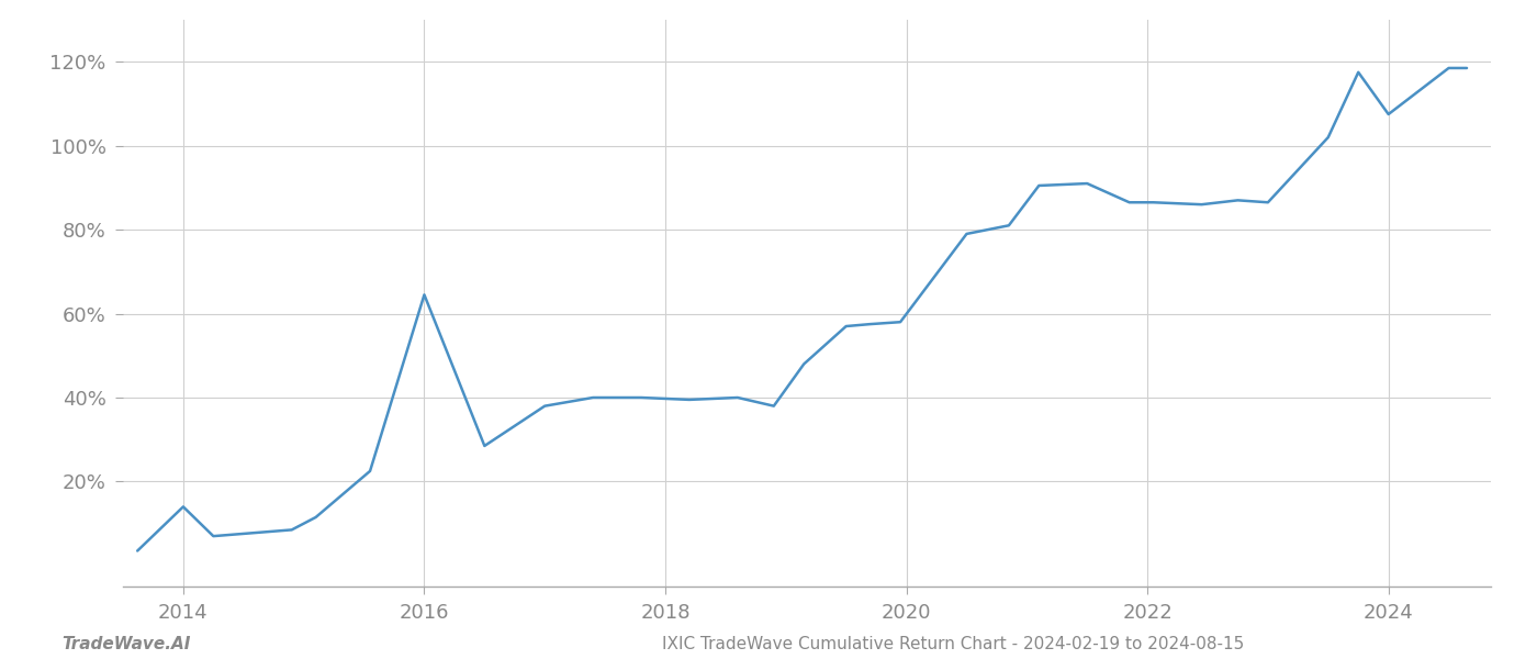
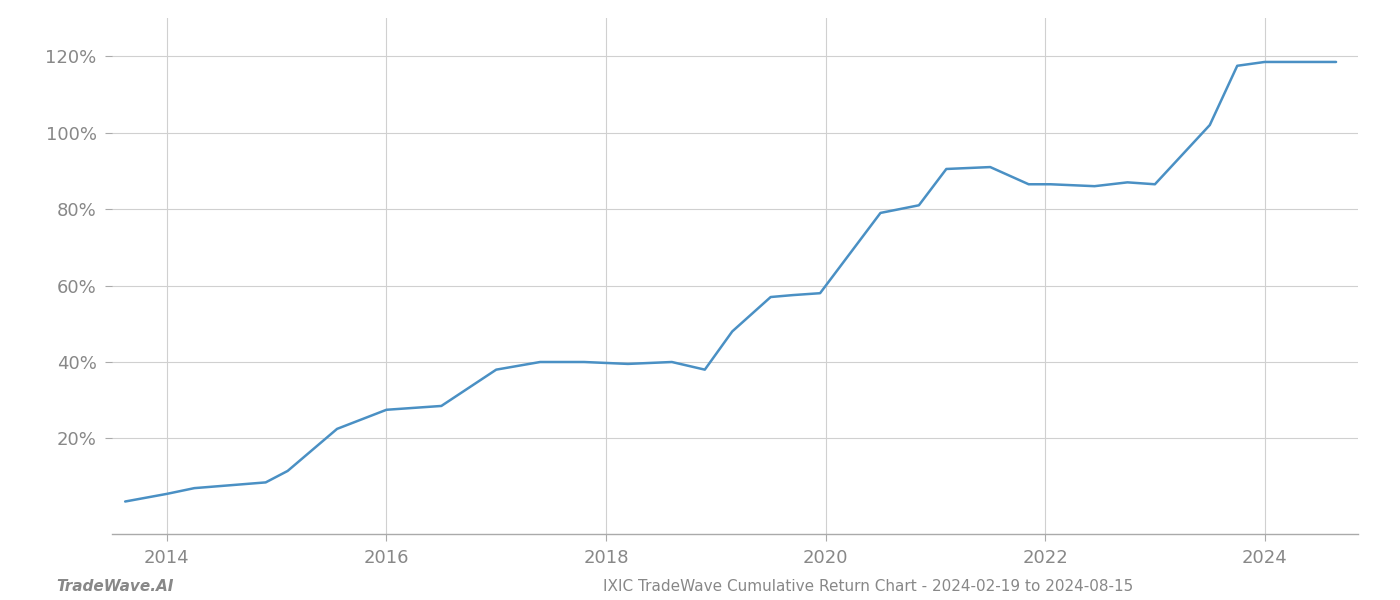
2014: 14.0% -> 5.5%
2016: 64.5% -> 27.5%
2024: 107.5% -> 118.5%
